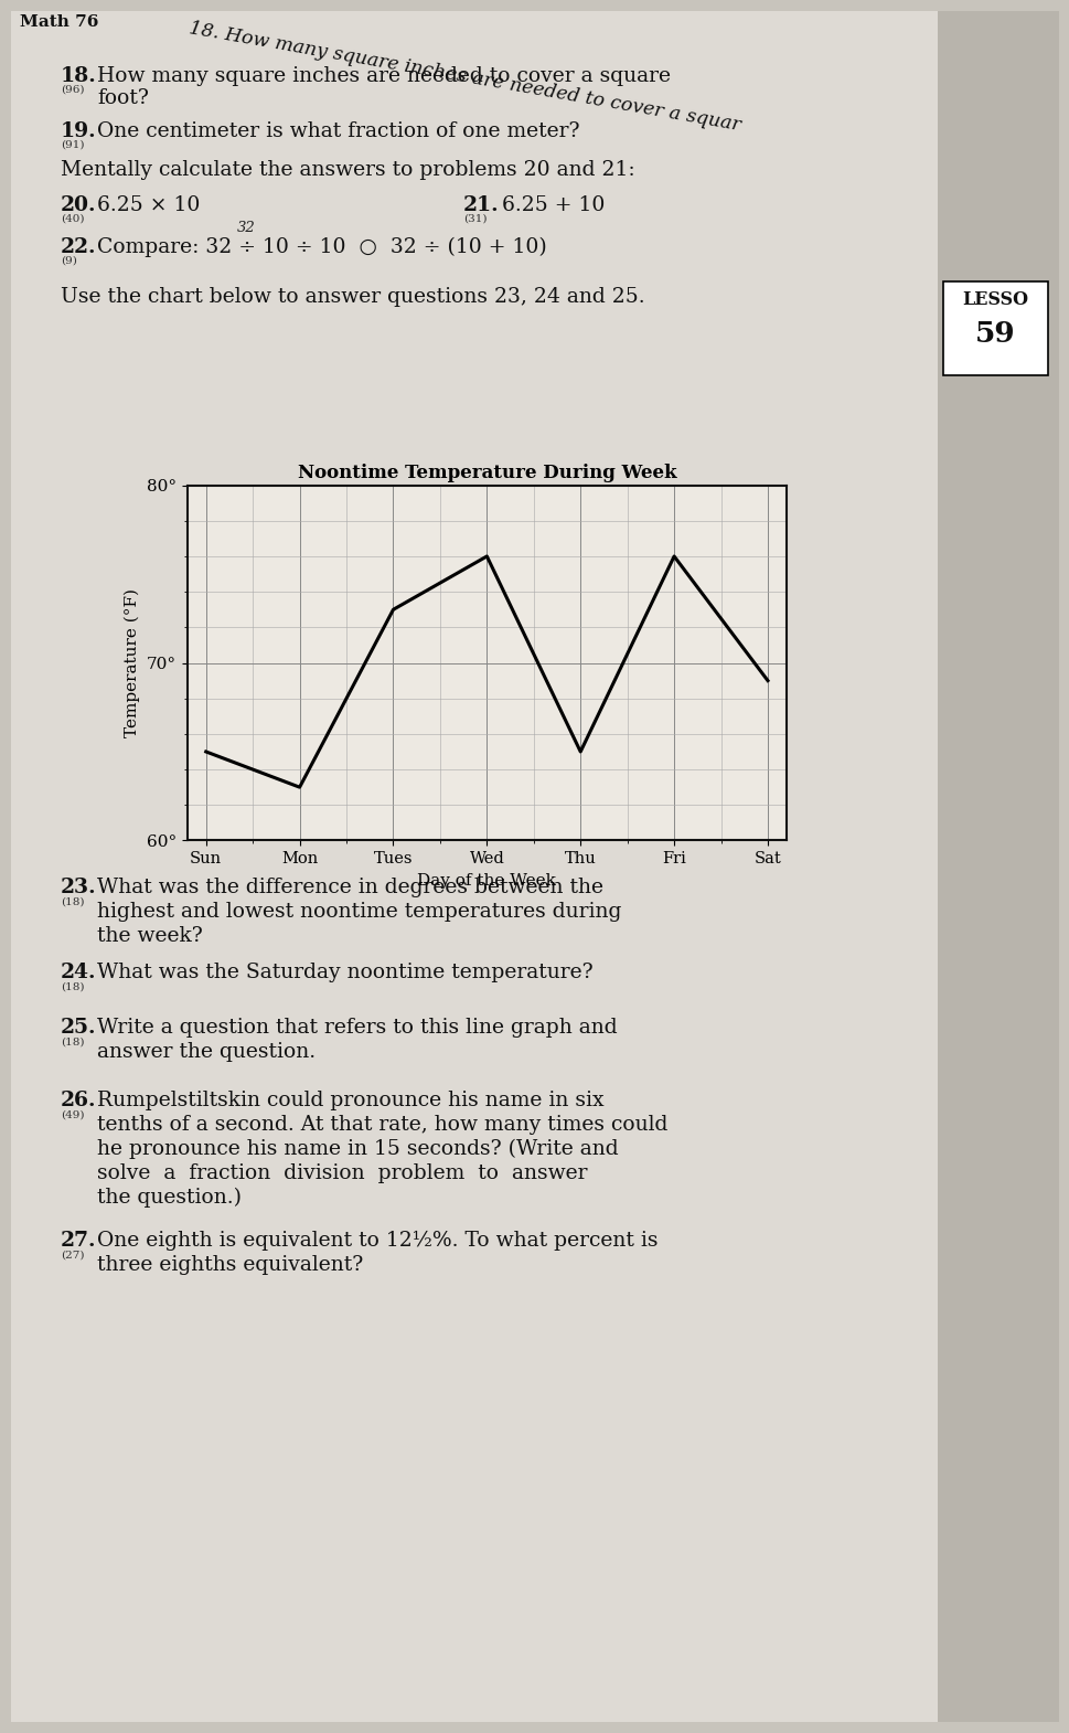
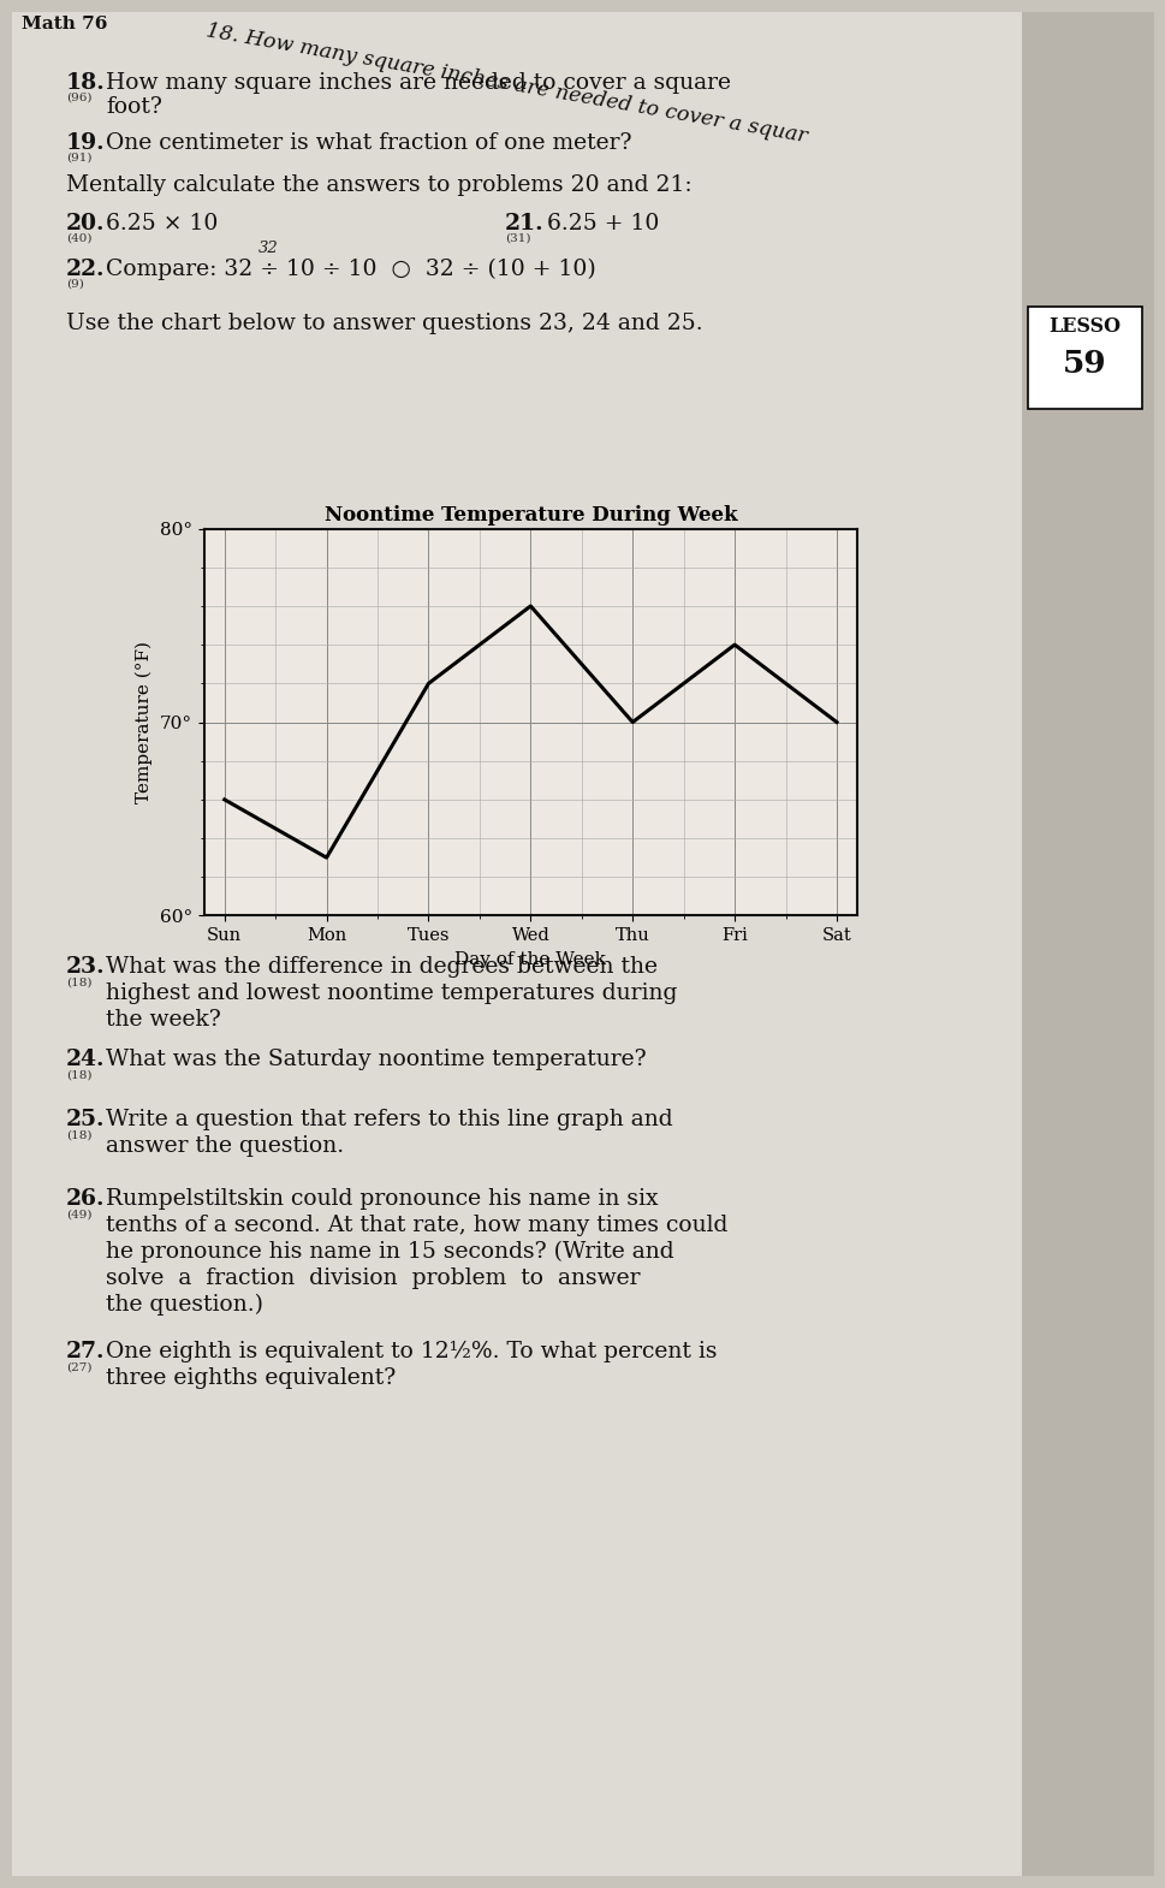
Sun: 65° -> 66°
Tues: 73° -> 72°
Thu: 65° -> 70°
Fri: 76° -> 74°
Sat: 69° -> 70°
